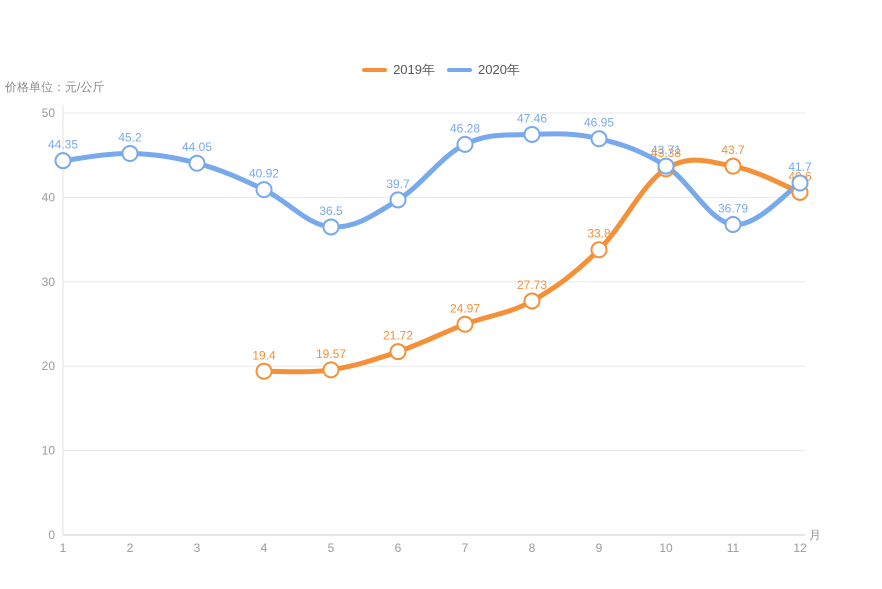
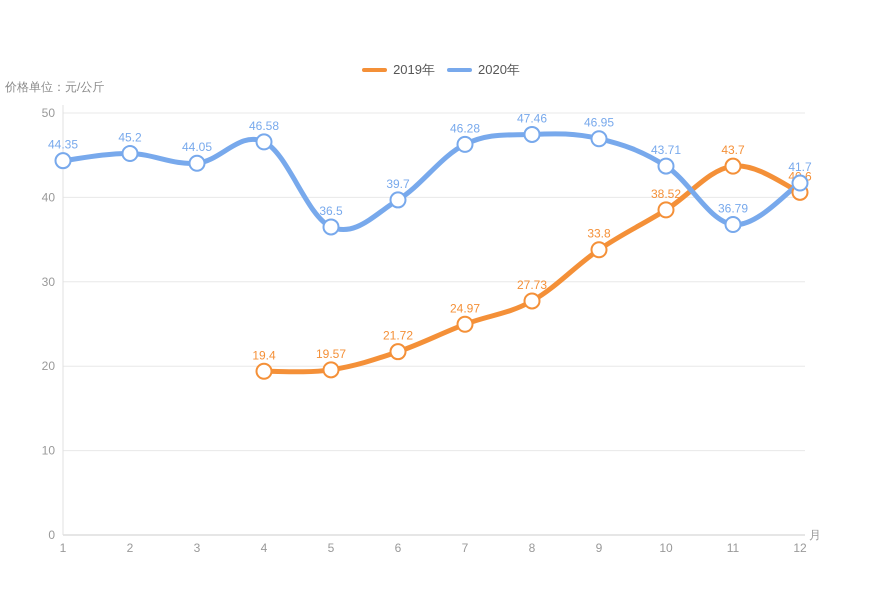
2020年/4: 40.92 -> 46.58
2019年/10: 43.38 -> 38.52
